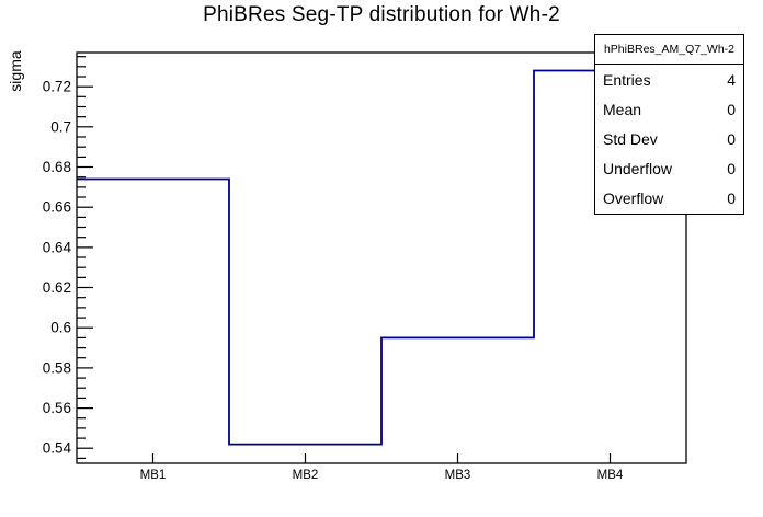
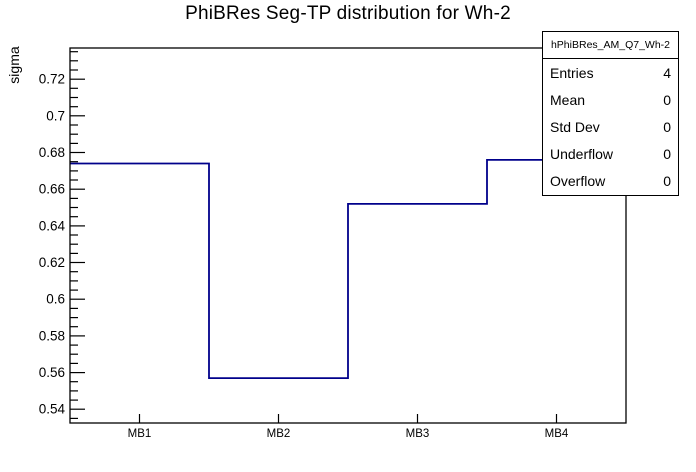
MB2: 0.542 -> 0.557
MB3: 0.595 -> 0.652
MB4: 0.728 -> 0.676
